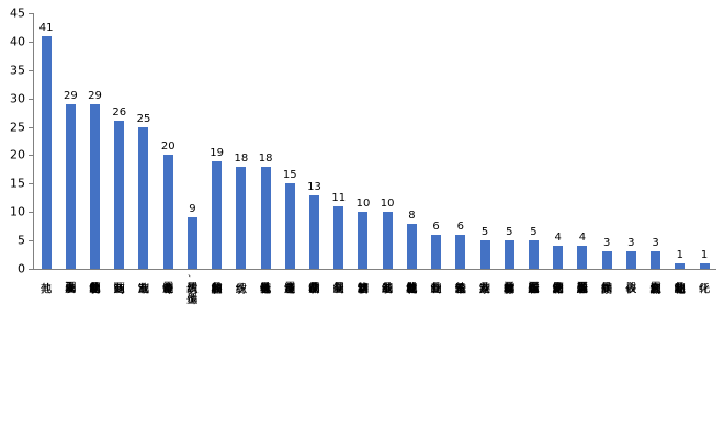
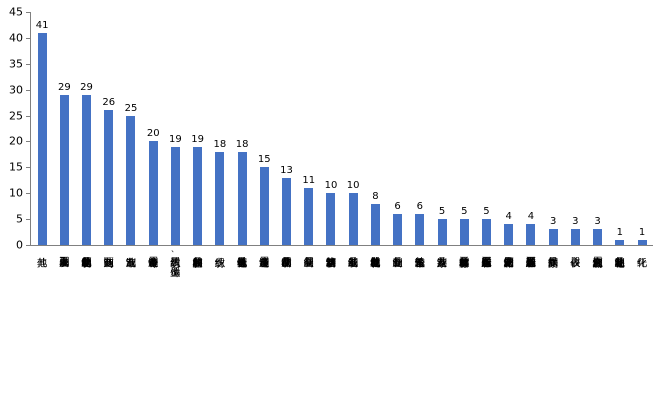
纺织服装、服饰业: 9 -> 19
